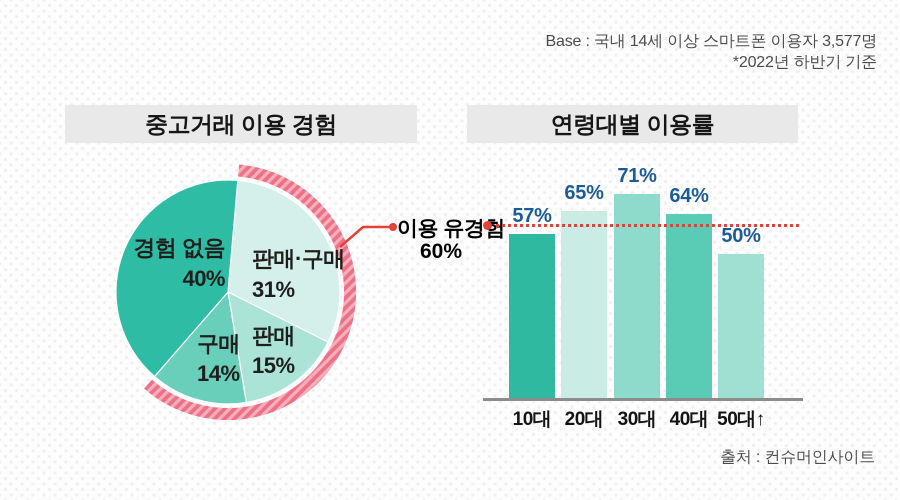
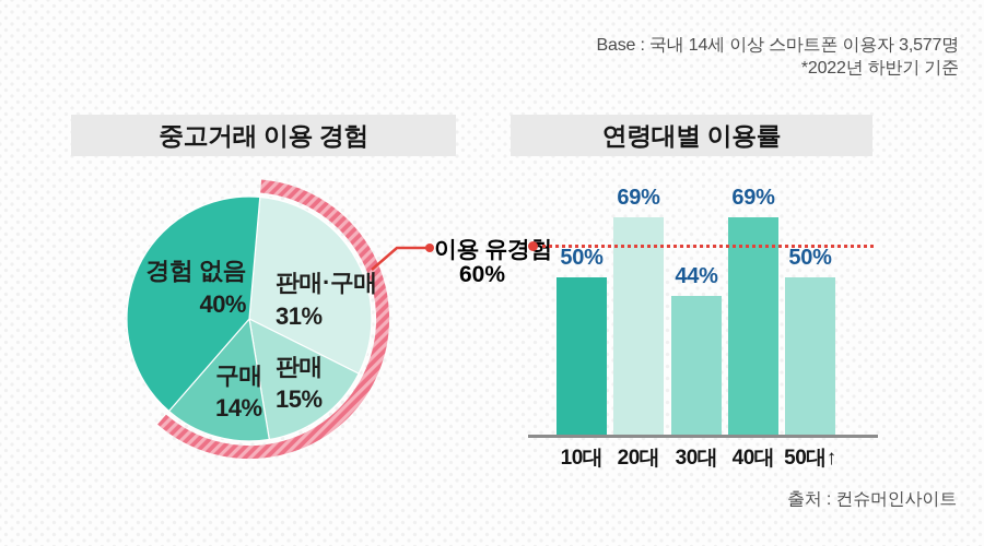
연령대별 이용률/10대: 57% -> 50%
연령대별 이용률/20대: 65% -> 69%
연령대별 이용률/30대: 71% -> 44%
연령대별 이용률/40대: 64% -> 69%
